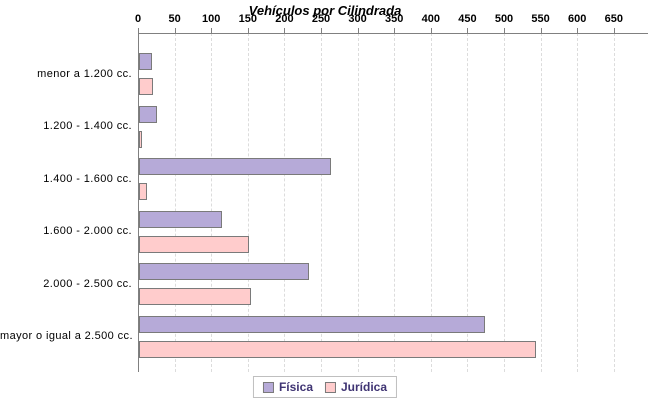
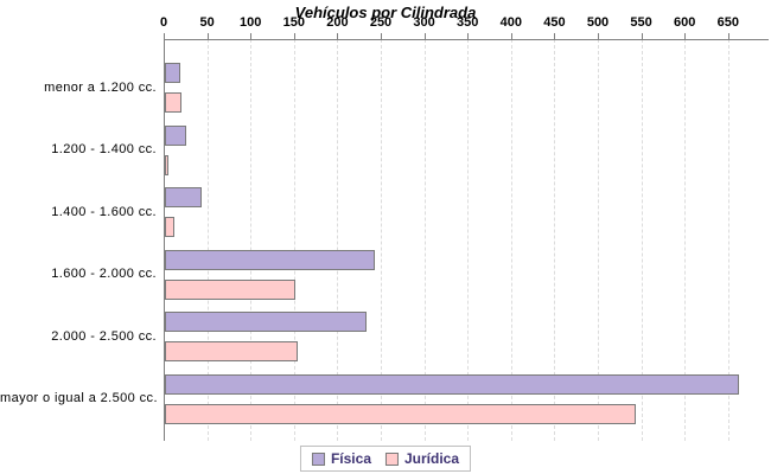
Física/1.400 - 1.600 cc.: 260 -> 40
Física/1.600 - 2.000 cc.: 110 -> 240
Física/mayor o igual a 2.500 cc.: 470 -> 660
